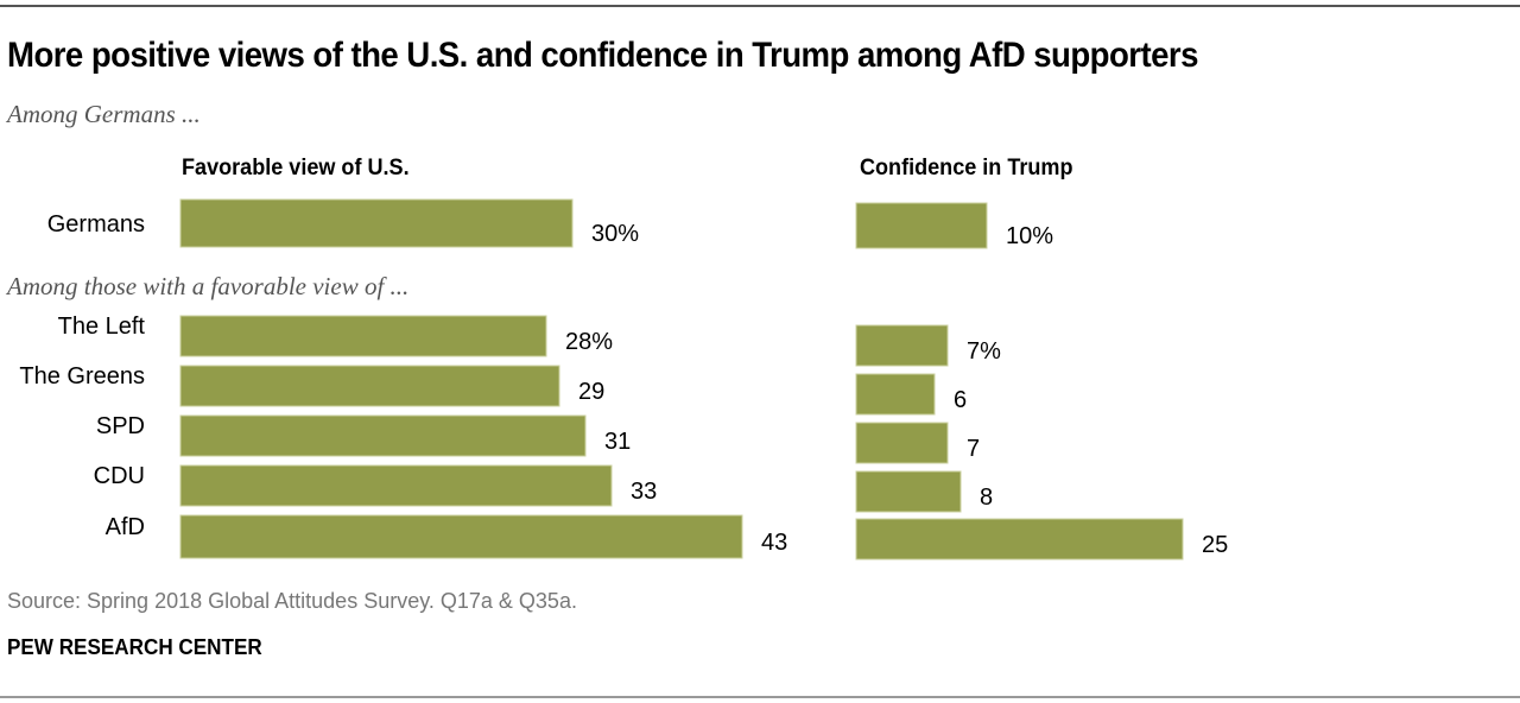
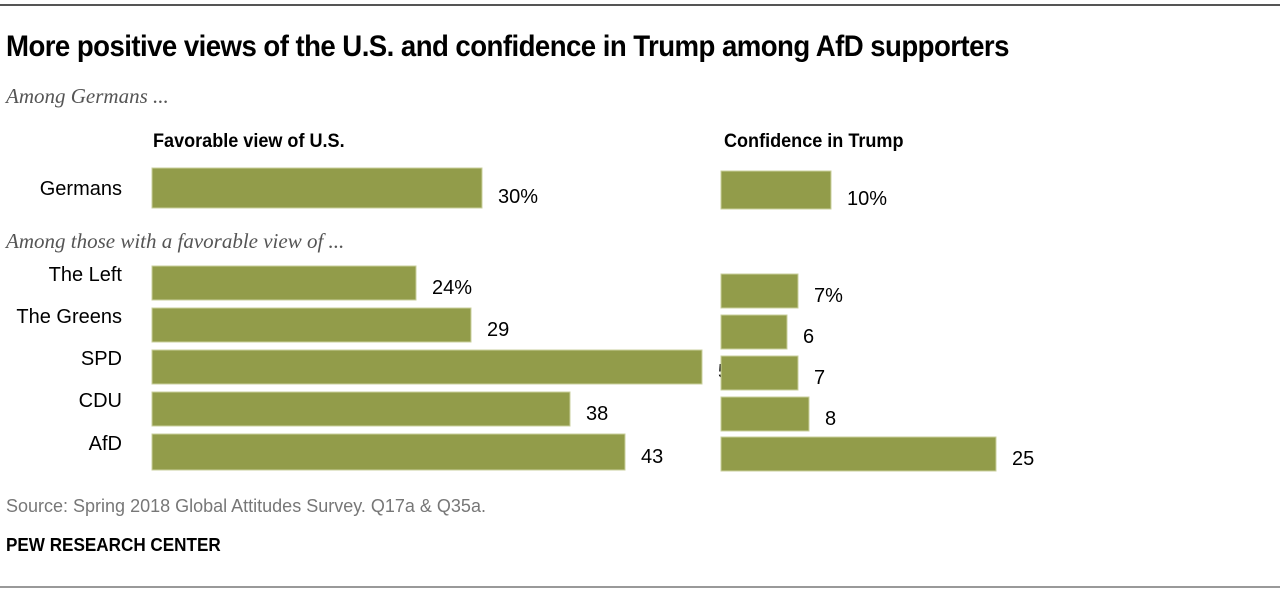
Favorable view of U.S./The Left: 28% -> 24%
Favorable view of U.S./SPD: 31 -> 50
Favorable view of U.S./CDU: 33 -> 38
